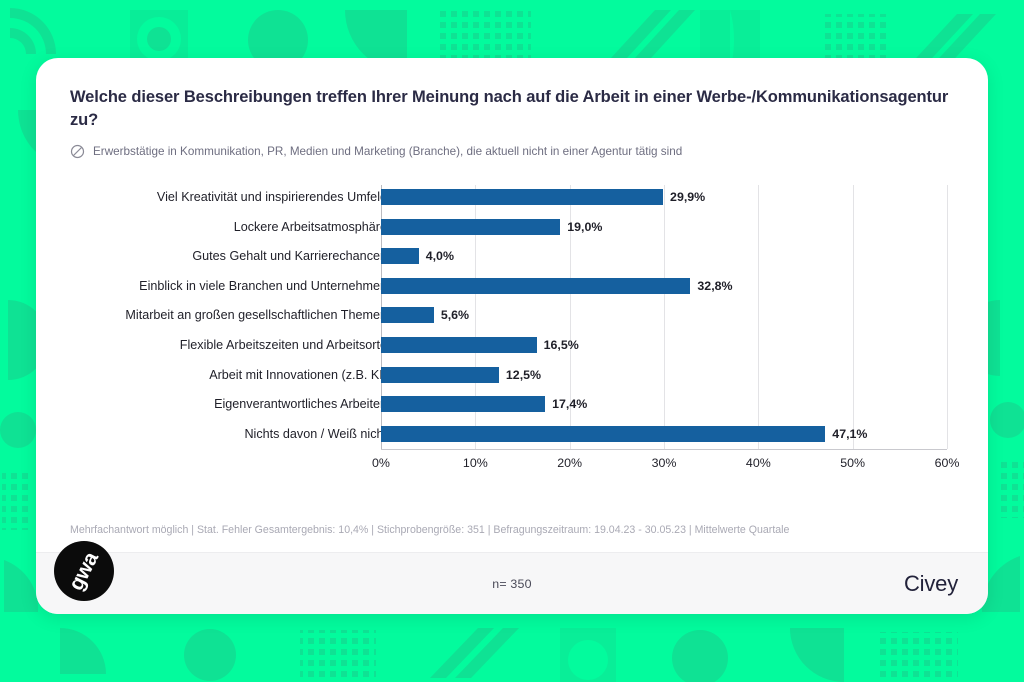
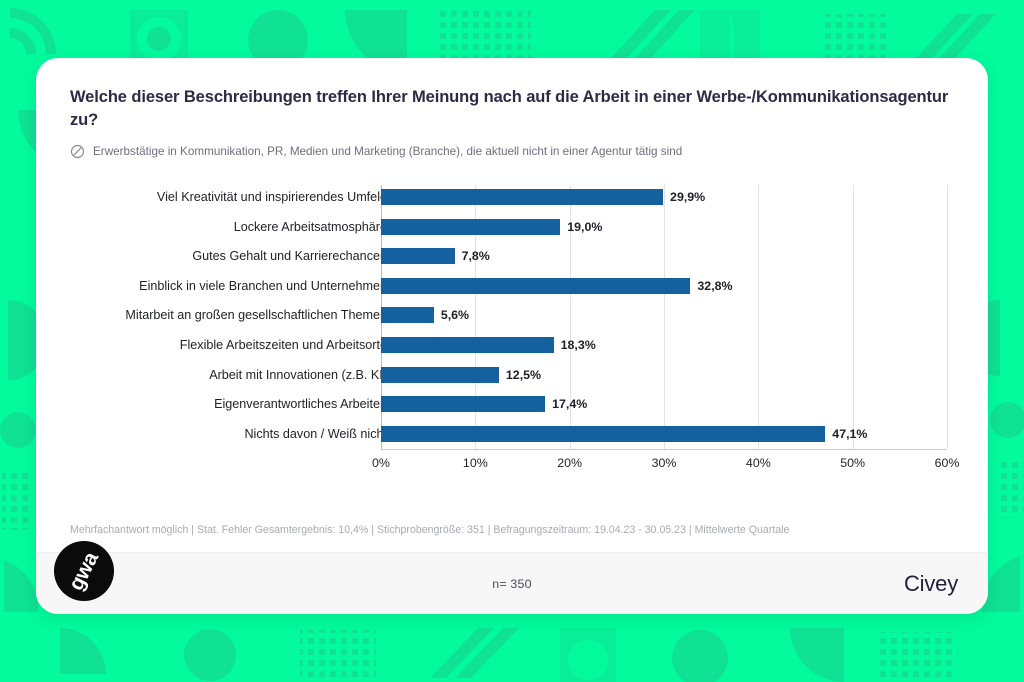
Gutes Gehalt und Karrierechancen: 4,0% -> 7,8%
Flexible Arbeitszeiten und Arbeitsorte: 16,5% -> 18,3%
